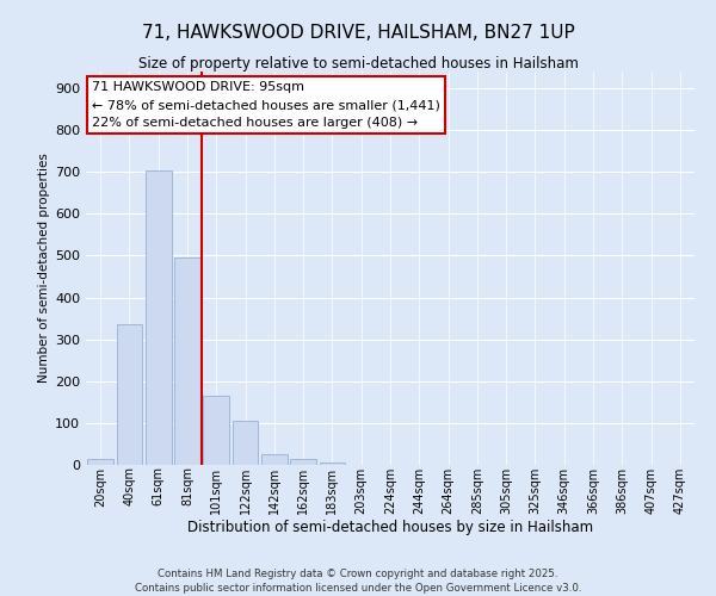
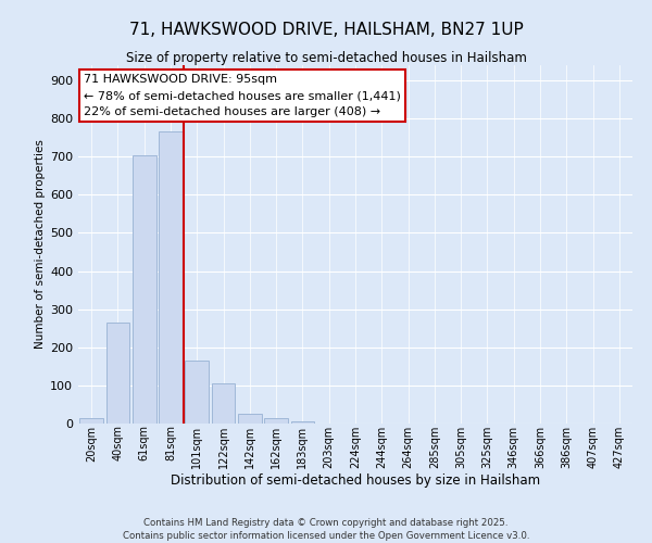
40sqm: 335 -> 265
81sqm: 495 -> 765
